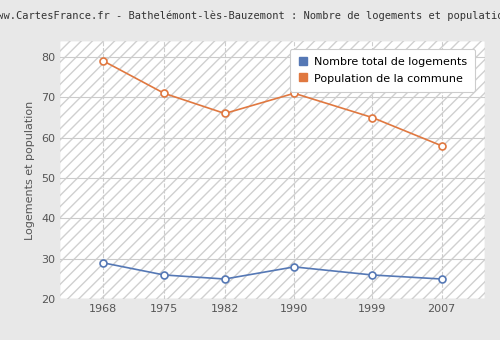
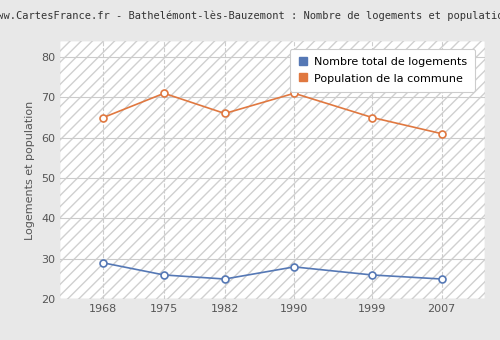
Population de la commune/1968: 79 -> 65
Population de la commune/2007: 58 -> 61
